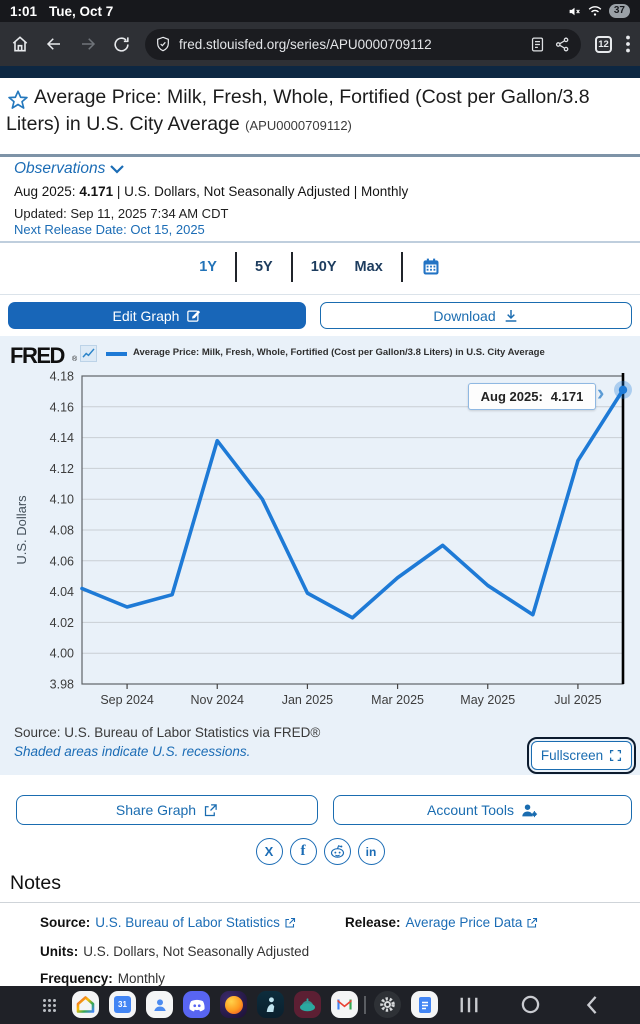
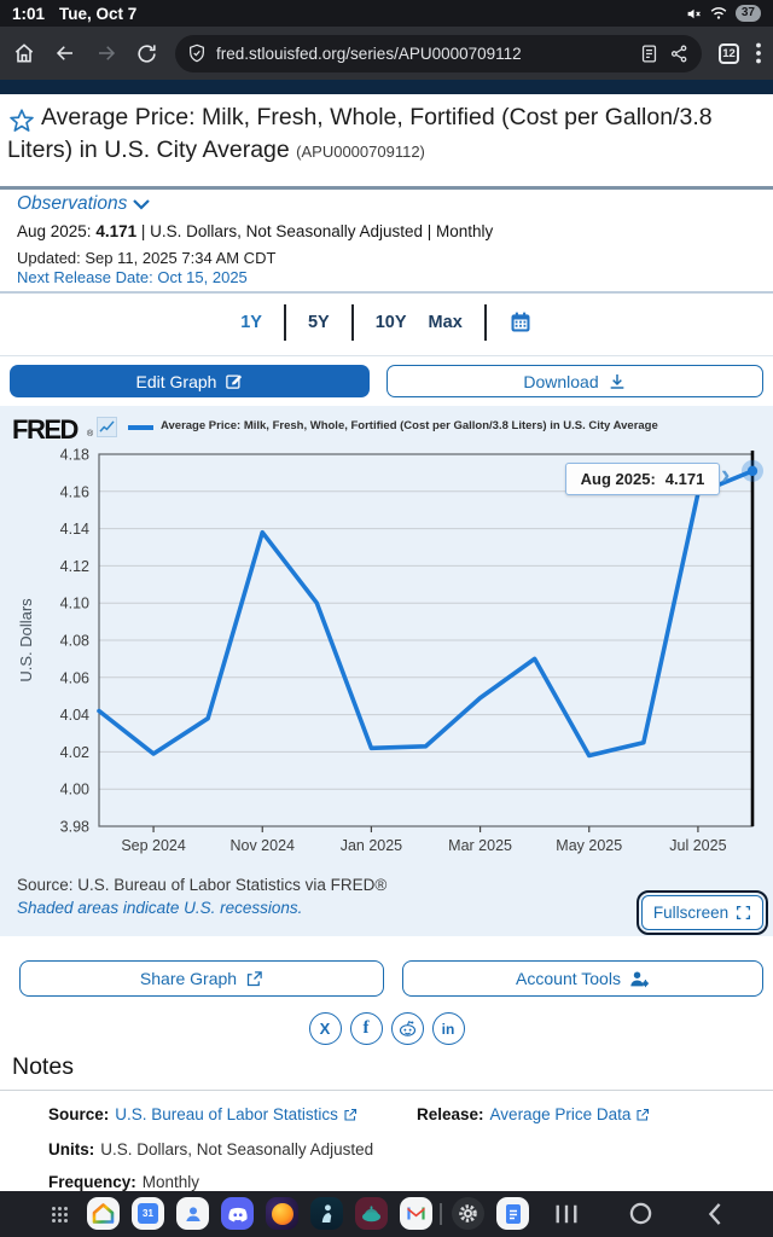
Sep 2024: 4.030 -> 4.019
Jan 2025: 4.039 -> 4.022
May 2025: 4.044 -> 4.018
Jul 2025: 4.125 -> 4.159
